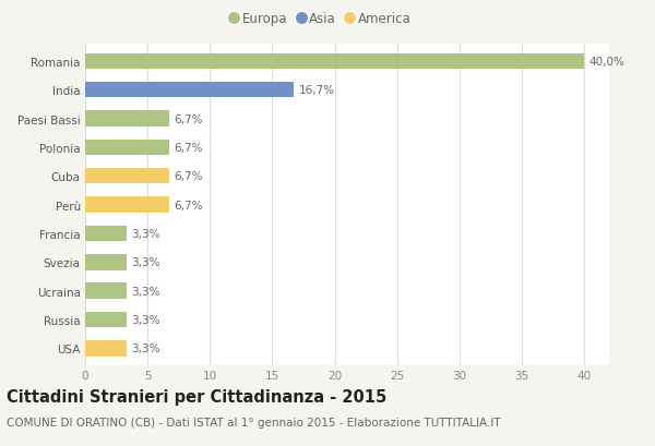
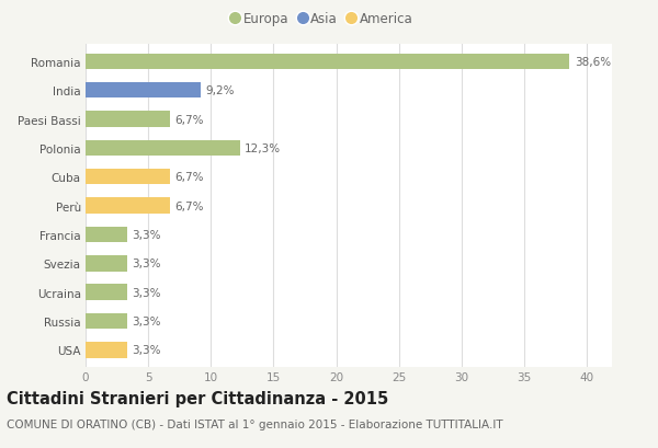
Romania: 40,0% -> 38,6%
India: 16,7% -> 9,2%
Polonia: 6,7% -> 12,3%
